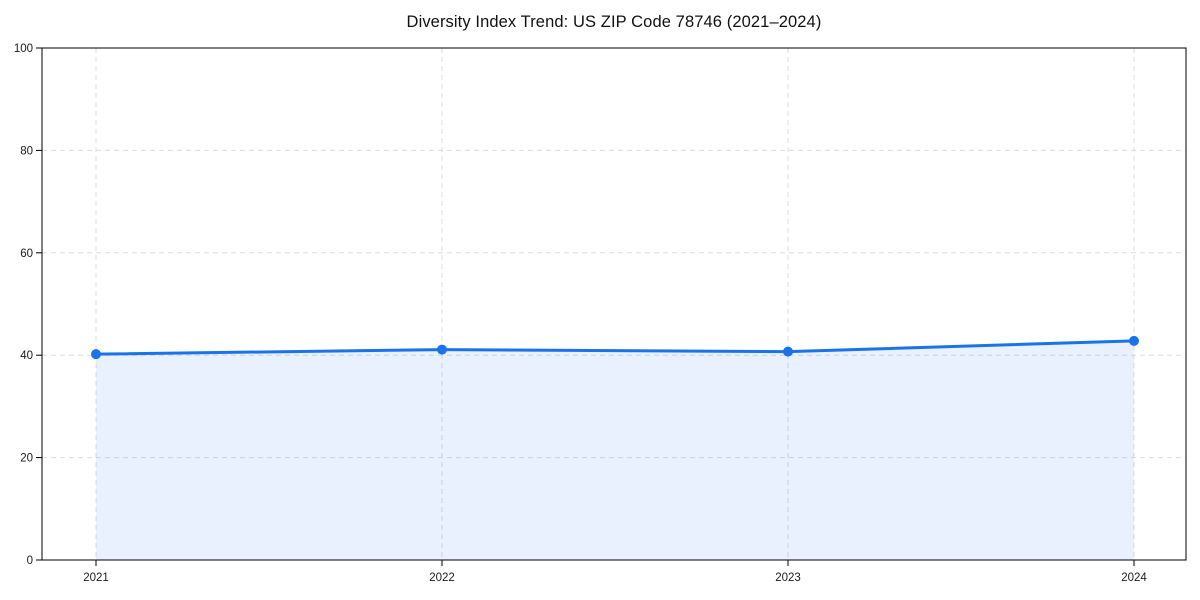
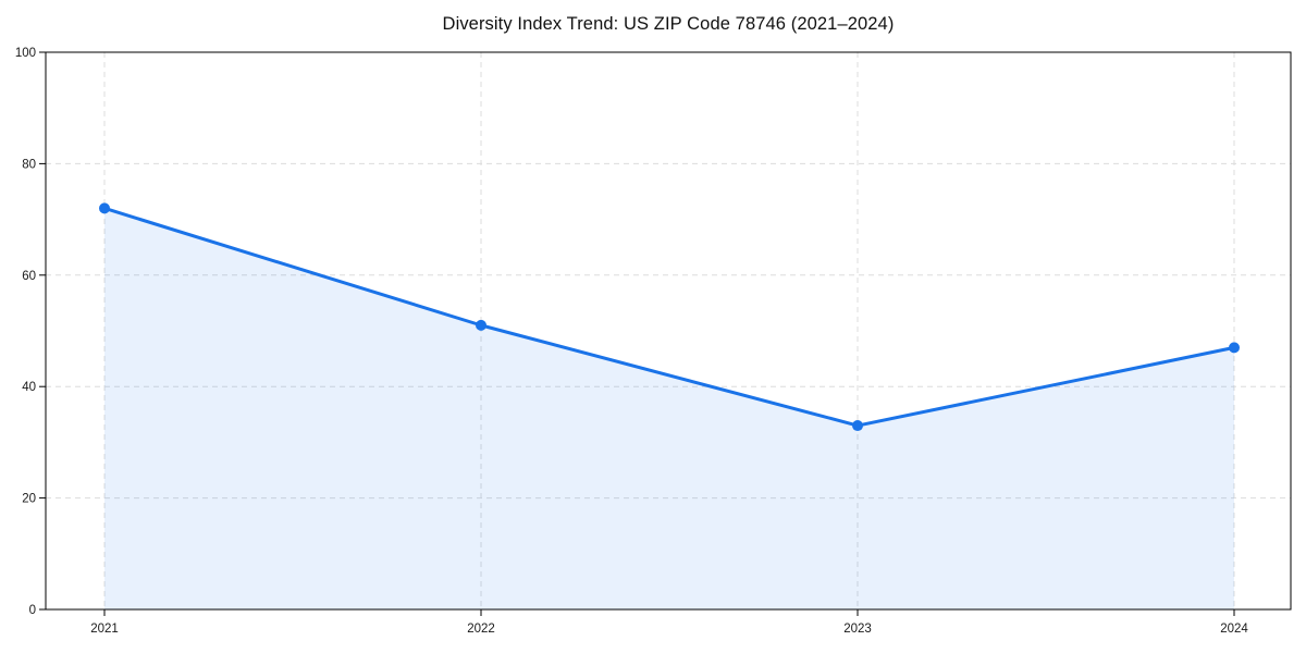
2021: 40 -> 72
2022: 41 -> 51
2023: 41 -> 33
2024: 43 -> 47
